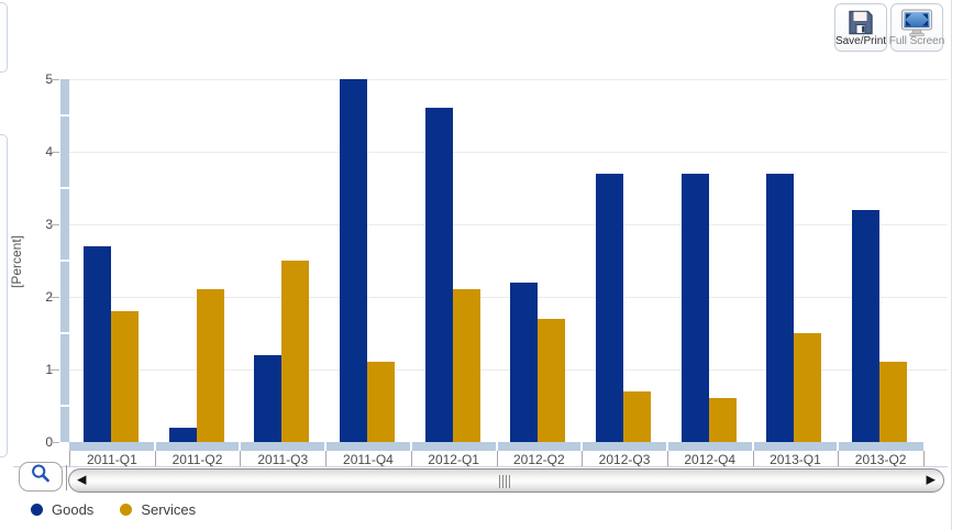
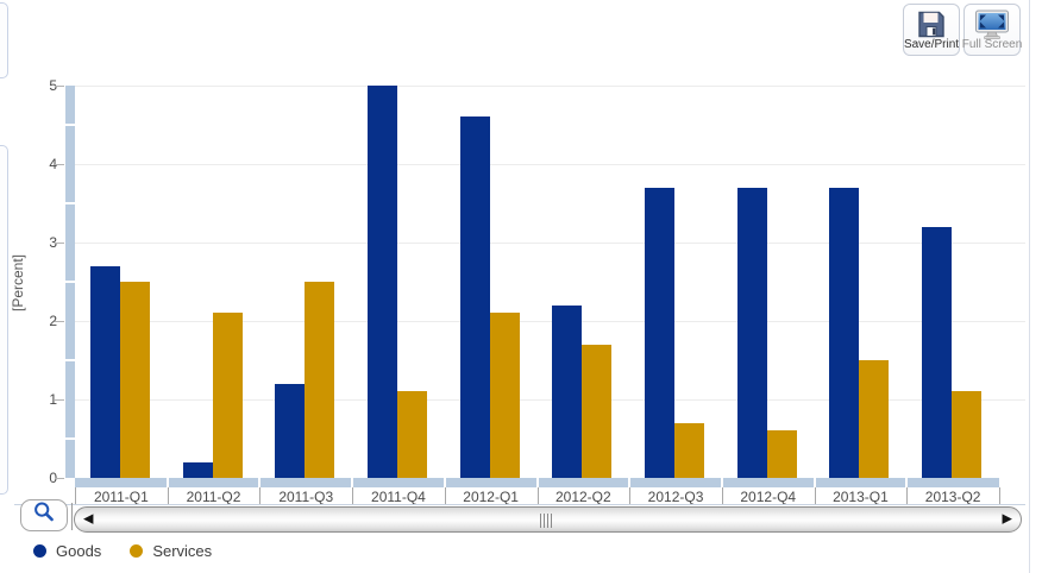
Services/2011-Q1: 1.8 -> 2.5
